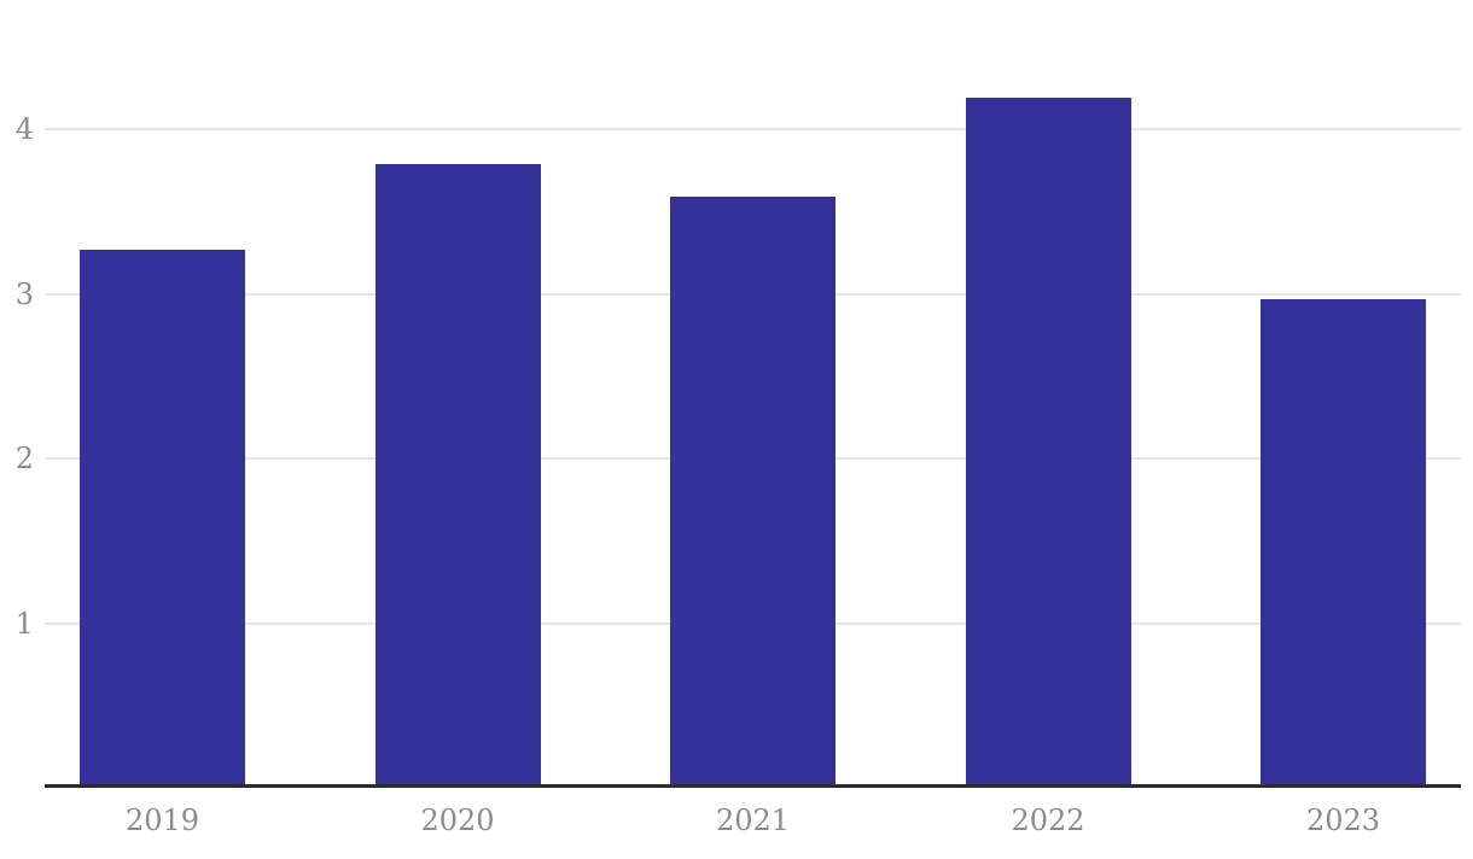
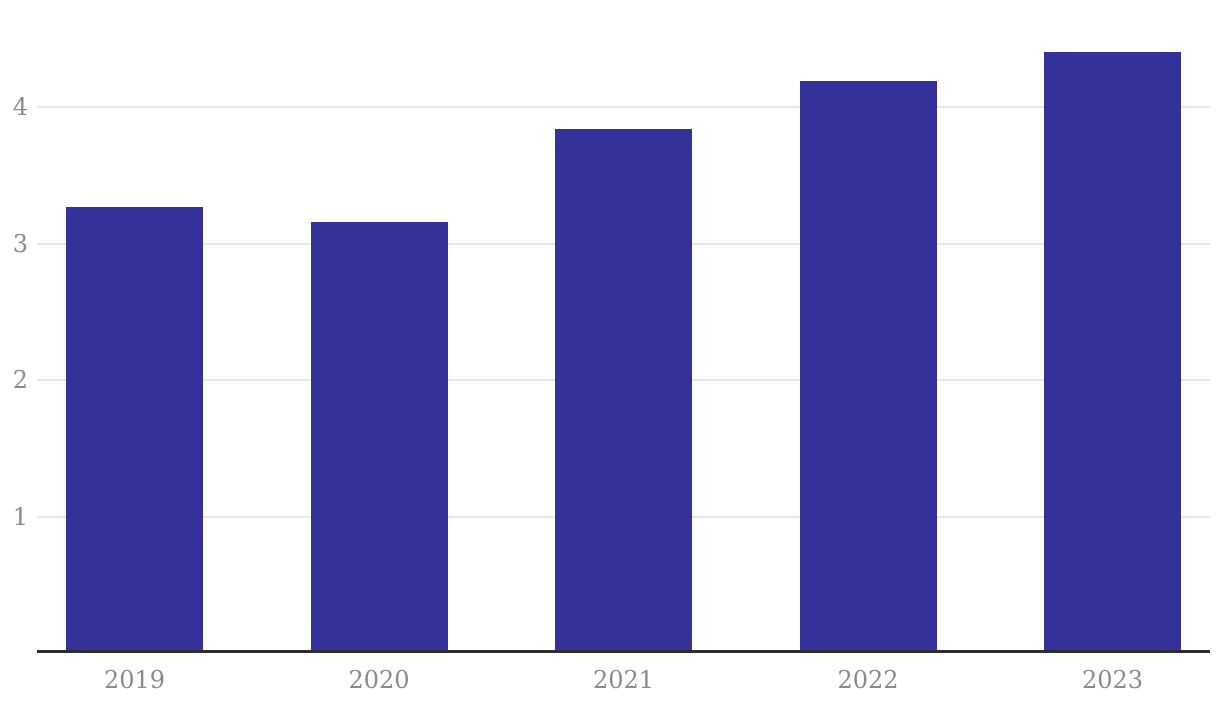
2020: 3.79 -> 3.16
2021: 3.59 -> 3.84
2023: 2.97 -> 4.40
